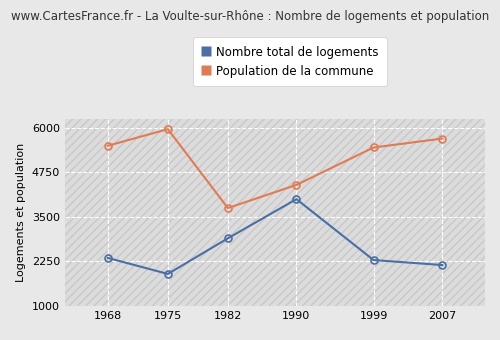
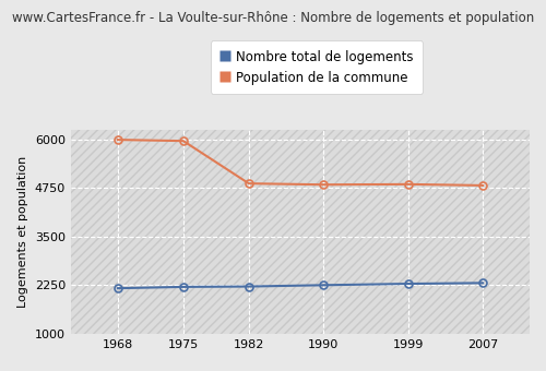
Nombre total de logements/1968: 2350 -> 2180
Population de la commune/1968: 5500 -> 6000
Nombre total de logements/1975: 1900 -> 2210
Nombre total de logements/1982: 2900 -> 2220
Population de la commune/1982: 3750 -> 4870
Nombre total de logements/1990: 4000 -> 2260
Population de la commune/1990: 4400 -> 4840
Population de la commune/1999: 5450 -> 4850
Nombre total de logements/2007: 2150 -> 2310
Population de la commune/2007: 5700 -> 4820
